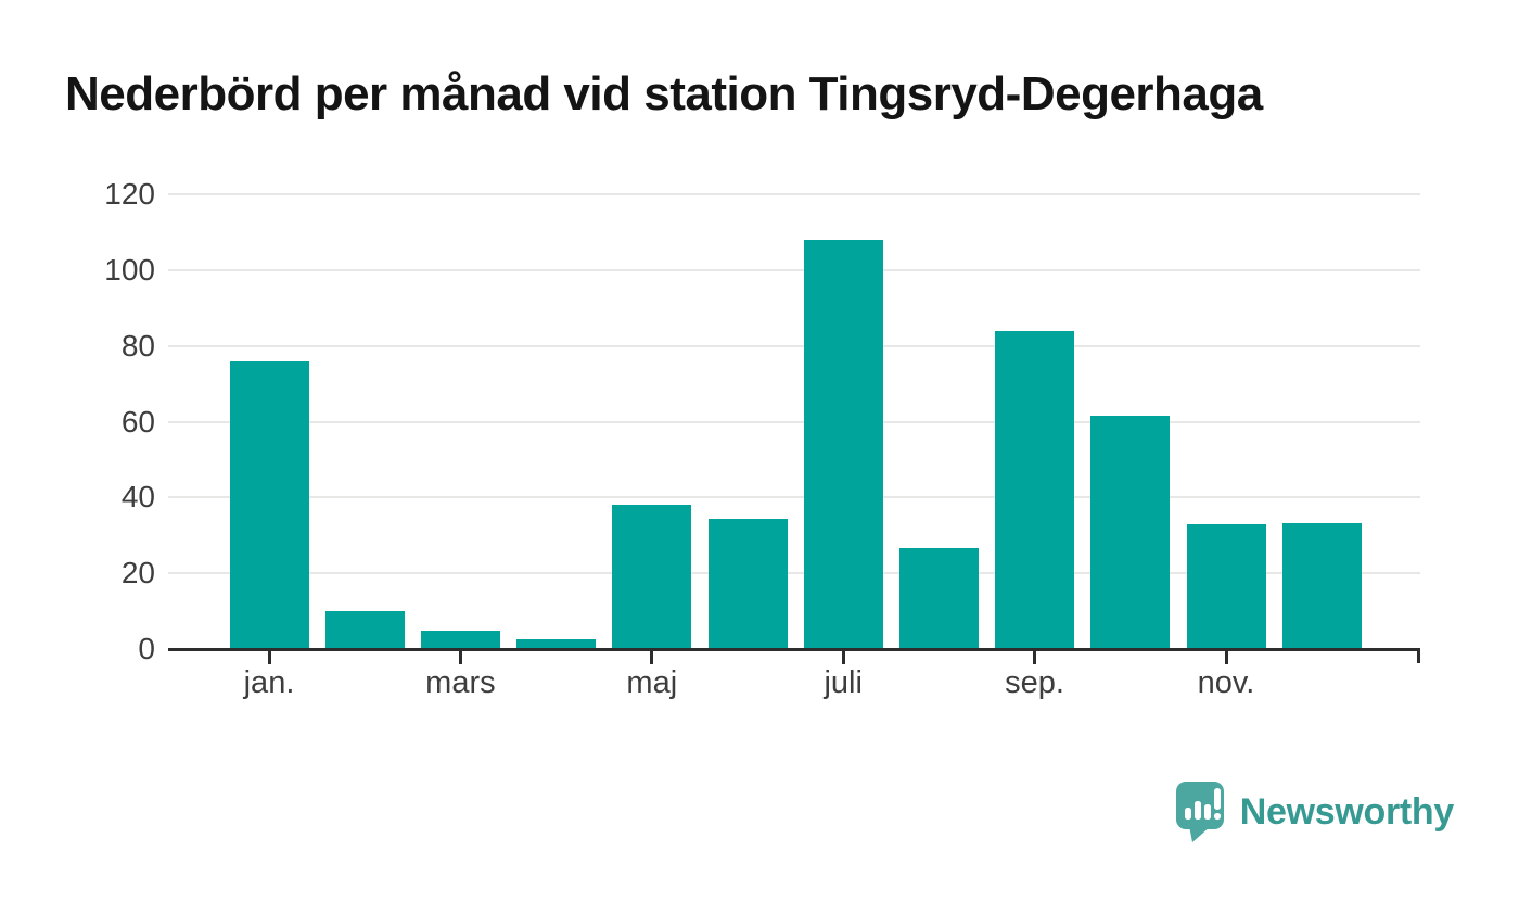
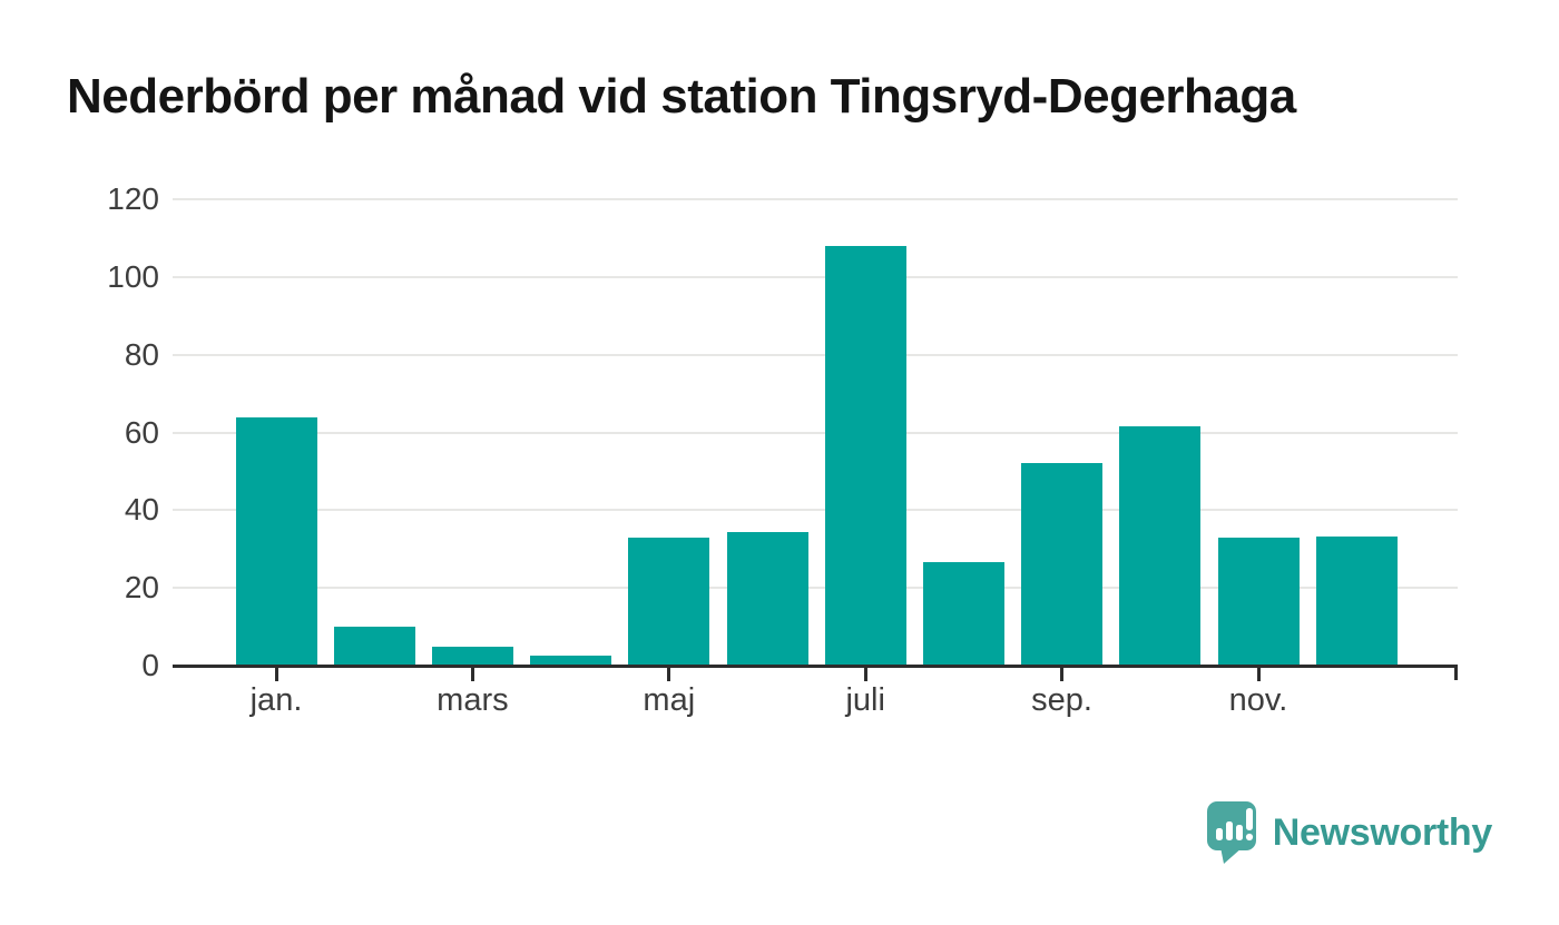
jan.: 76 -> 64
maj: 38 -> 33
sep.: 84 -> 52
